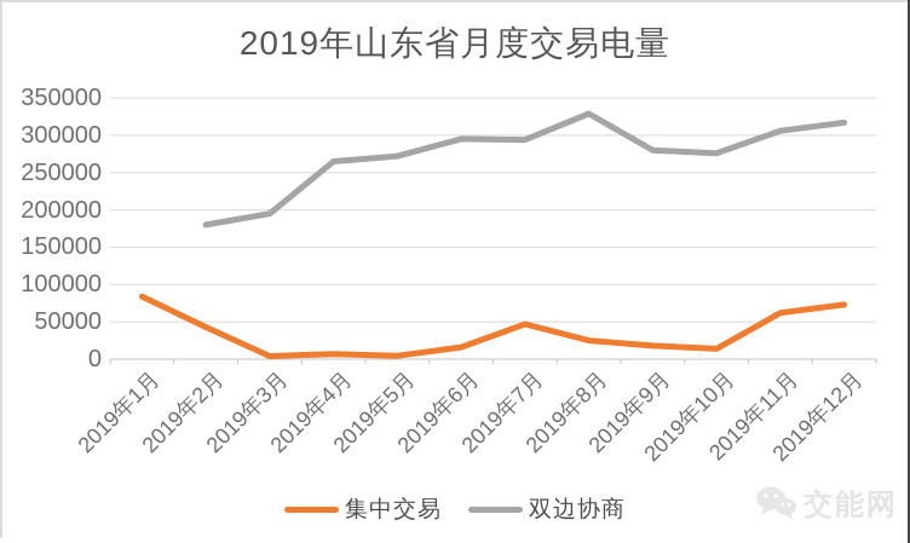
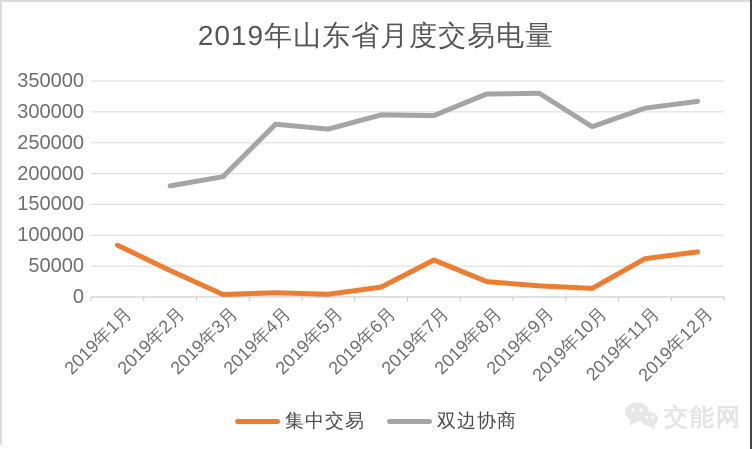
双边协商/2019年4月: 260000 -> 280000
集中交易/2019年7月: 50000 -> 60000
双边协商/2019年9月: 280000 -> 330000
